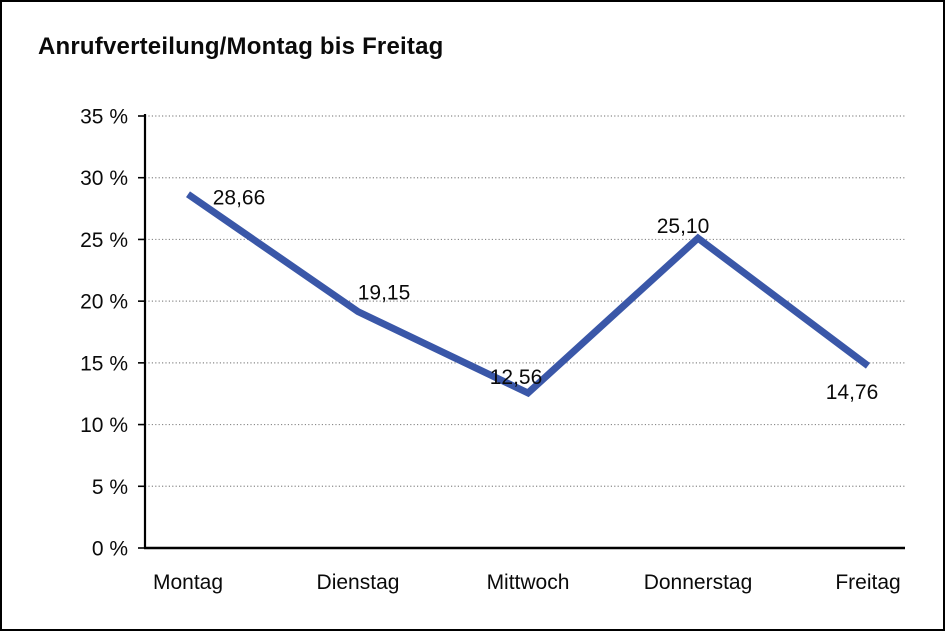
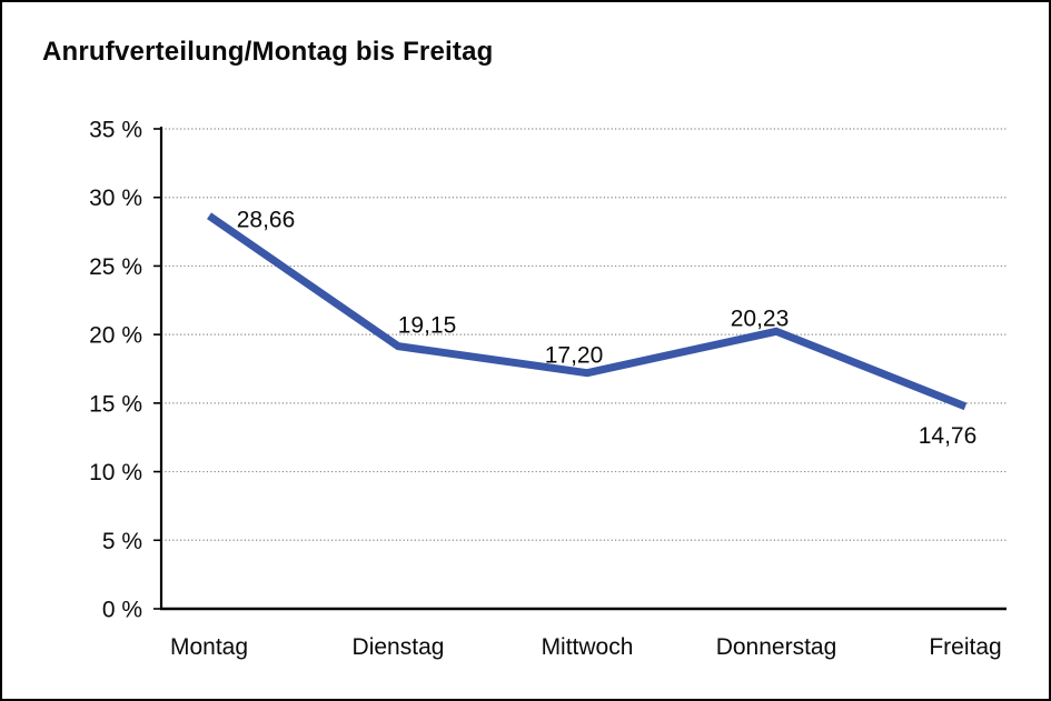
Mittwoch: 12,56 -> 17,20
Donnerstag: 25,10 -> 20,23
